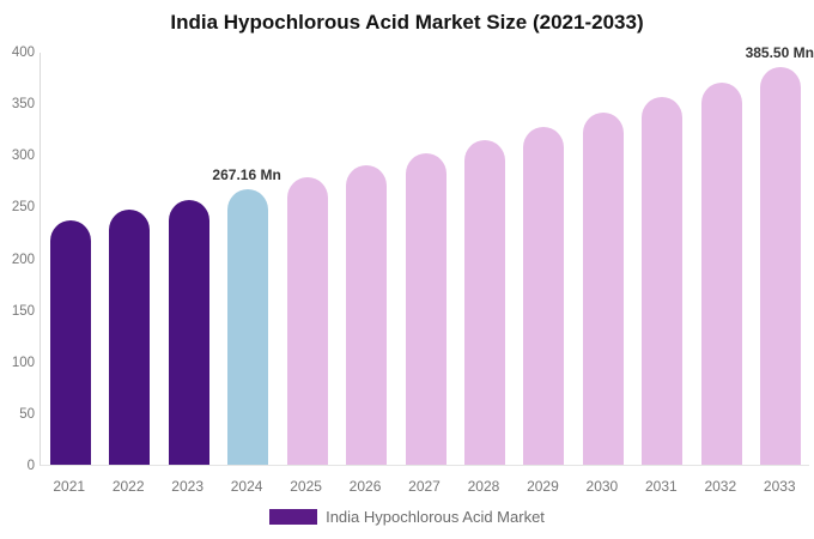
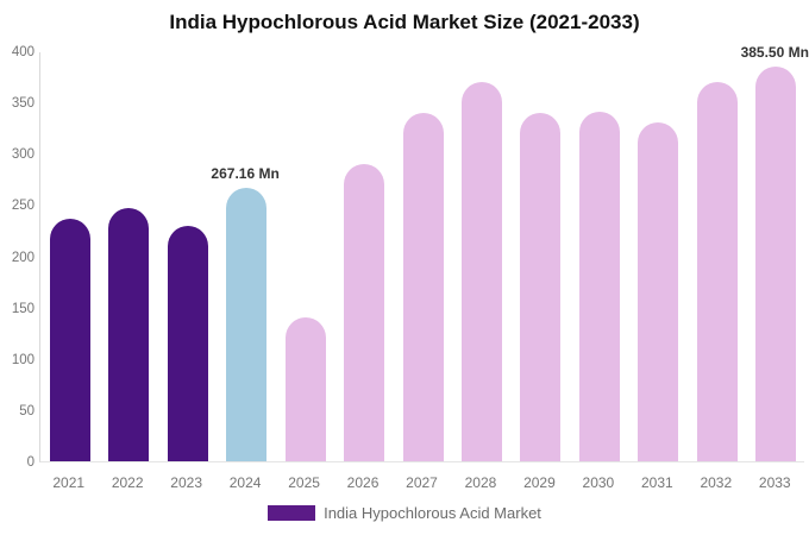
2023: 260 -> 230
2025: 280 -> 140
2027: 300 -> 340
2028: 310 -> 370
2029: 330 -> 340
2031: 360 -> 330
